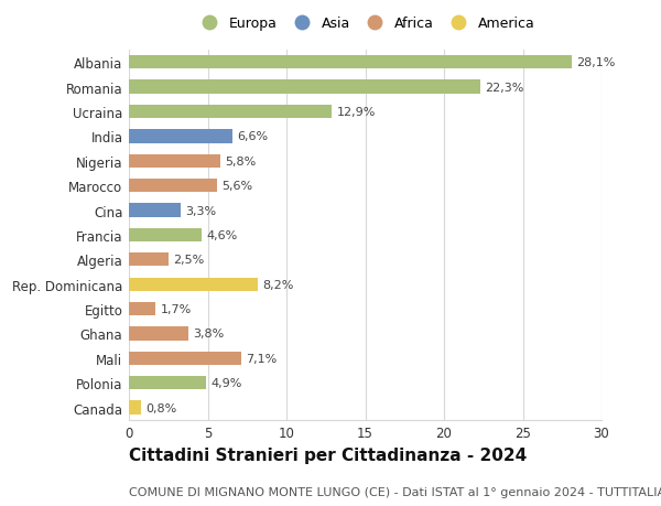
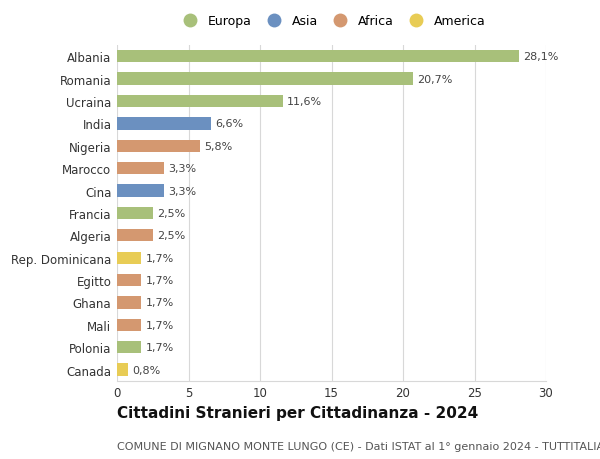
Romania: 22,3% -> 20,7%
Ucraina: 12,9% -> 11,6%
Marocco: 5,6% -> 3,3%
Francia: 4,6% -> 2,5%
Rep. Dominicana: 8,2% -> 1,7%
Ghana: 3,8% -> 1,7%
Mali: 7,1% -> 1,7%
Polonia: 4,9% -> 1,7%
